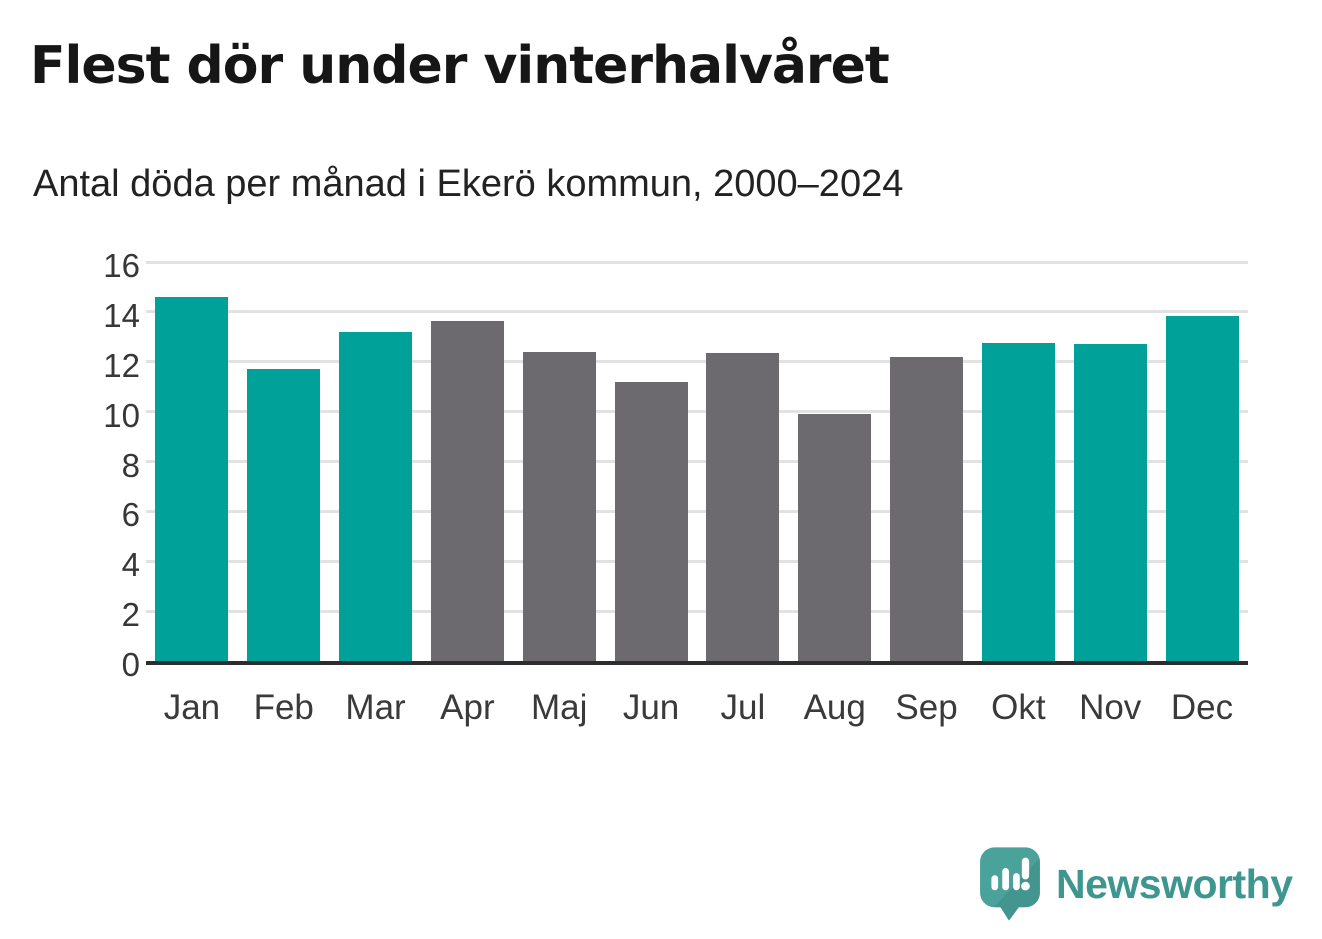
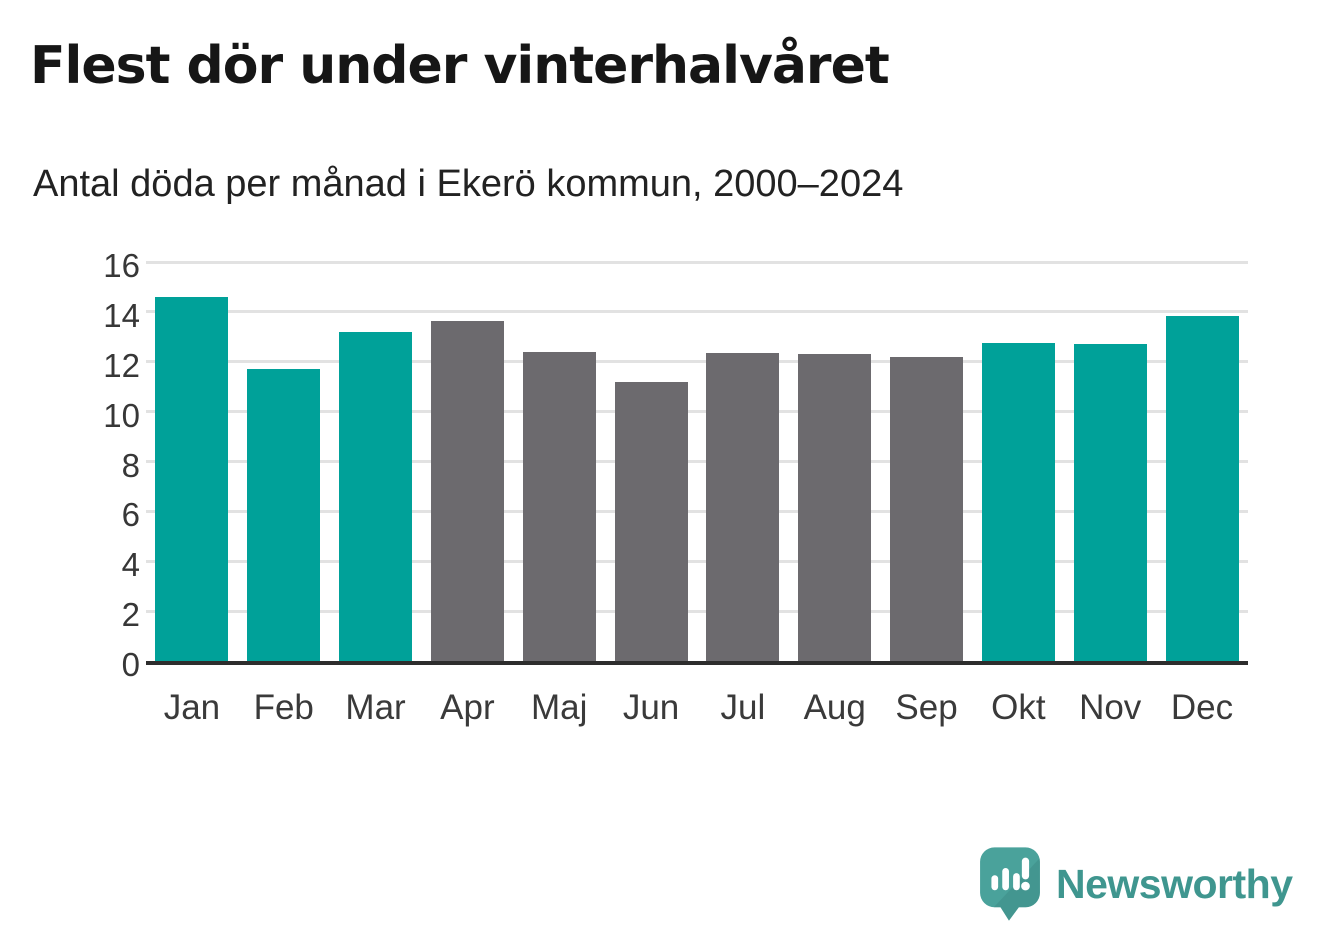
Aug: 9.9 -> 12.3
